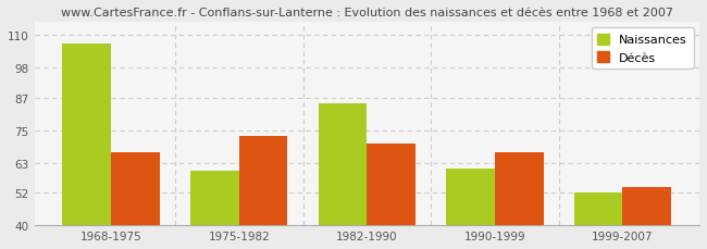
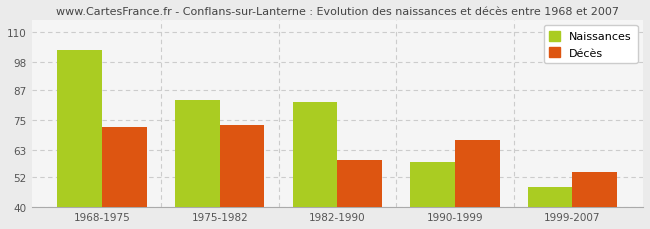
Naissances/1968-1975: 107 -> 103
Décès/1968-1975: 67 -> 72
Naissances/1975-1982: 60 -> 83
Naissances/1982-1990: 85 -> 82
Décès/1982-1990: 70 -> 59
Naissances/1990-1999: 61 -> 58
Naissances/1999-2007: 52 -> 48
